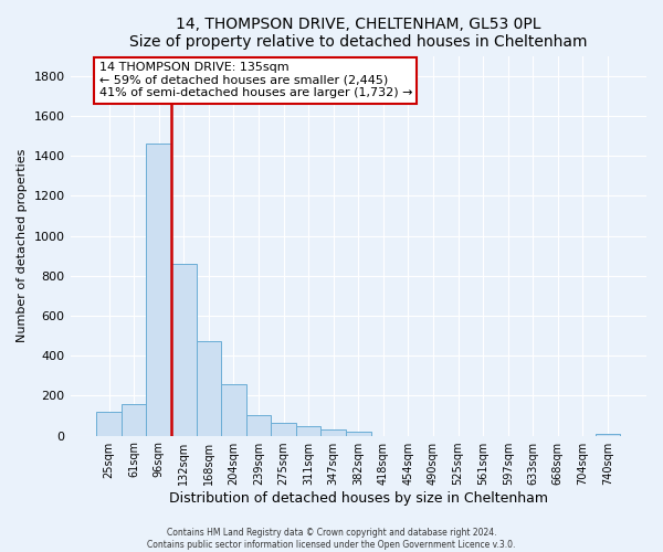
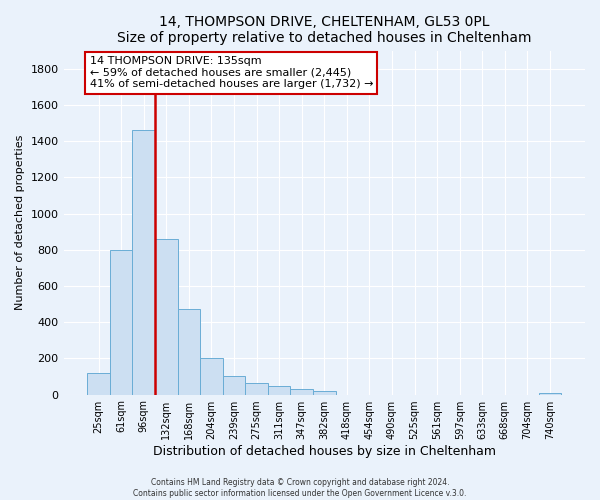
61sqm: 160 -> 800
204sqm: 260 -> 200
